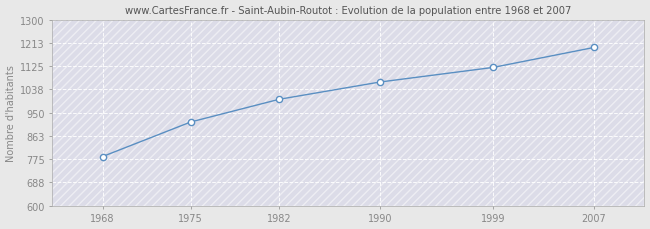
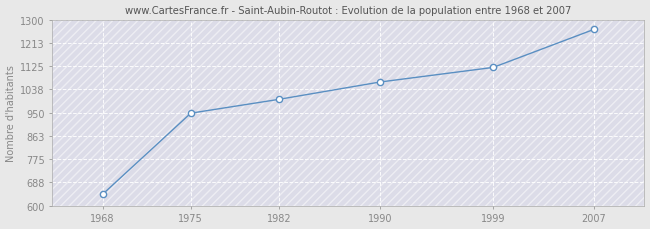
1968: 785 -> 643
1975: 915 -> 948
2007: 1195 -> 1263
